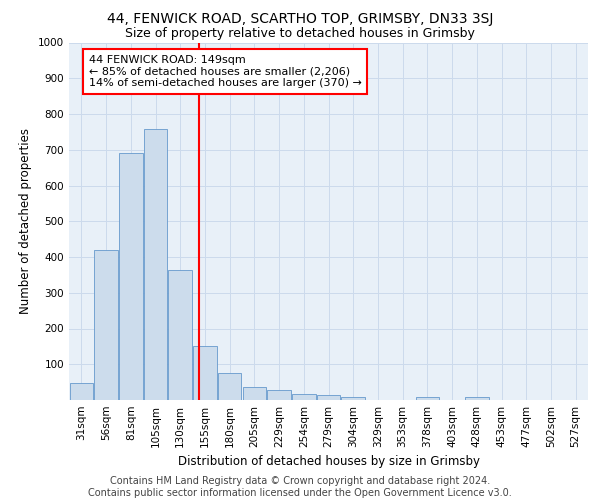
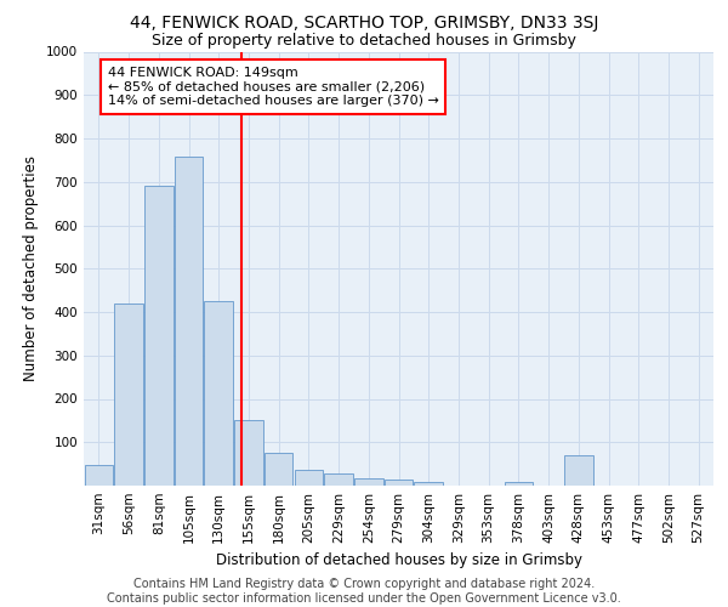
130sqm: 363 -> 425
428sqm: 9 -> 70
